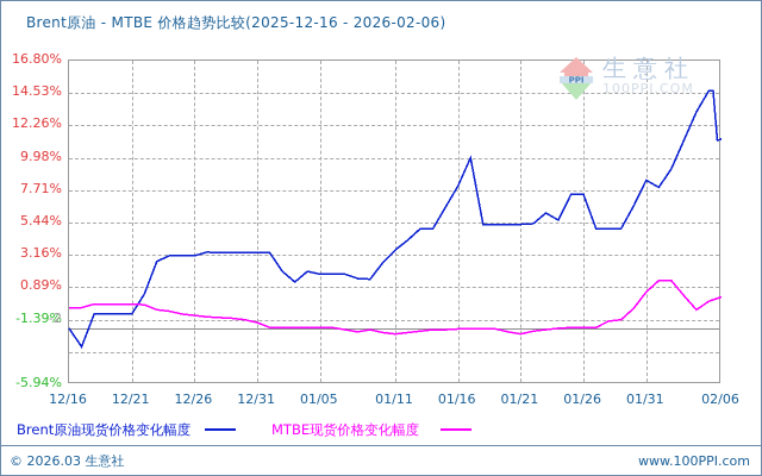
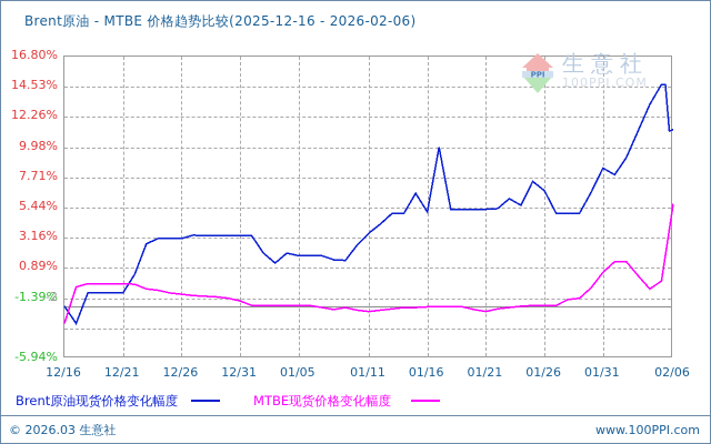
MTBE现货价格变化幅度/12/16: -0.6% -> -3.3%
Brent原油现货价格变化幅度/01/16: 8.0% -> 5.1%
Brent原油现货价格变化幅度/01/26: 7.4% -> 6.7%
MTBE现货价格变化幅度/02/06: 0.2% -> 5.7%
